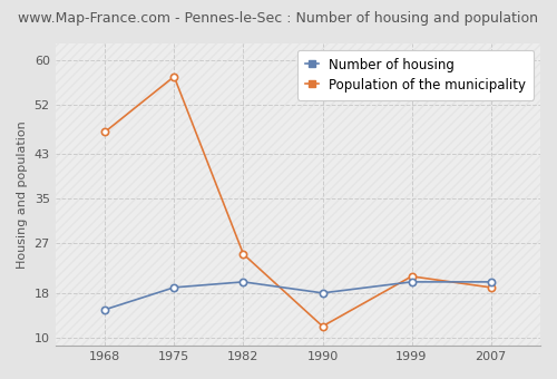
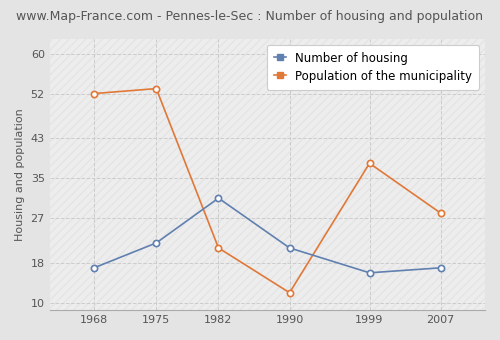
Number of housing/1968: 15 -> 17
Population of the municipality/1968: 47 -> 52
Number of housing/1975: 19 -> 22
Population of the municipality/1975: 57 -> 53
Number of housing/1982: 20 -> 31
Population of the municipality/1982: 25 -> 21
Number of housing/1990: 18 -> 21
Number of housing/1999: 20 -> 16
Population of the municipality/1999: 21 -> 38
Number of housing/2007: 20 -> 17
Population of the municipality/2007: 19 -> 28
